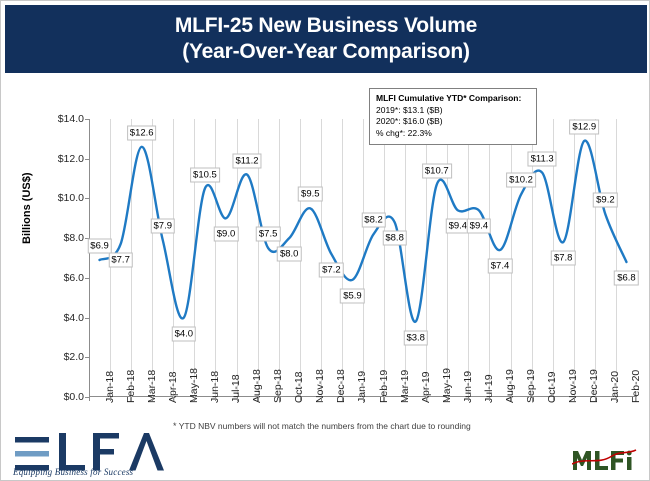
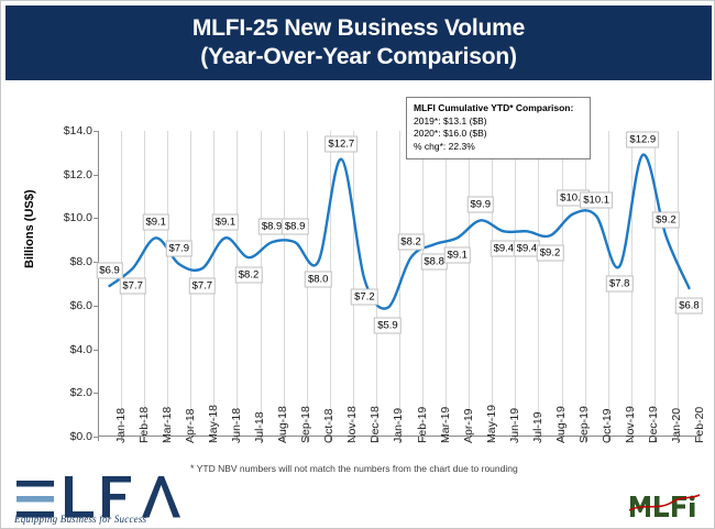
Mar-18: $12.6 -> $9.1
May-18: $4.0 -> $7.7
Jun-18: $10.5 -> $9.1
Jul-18: $9.0 -> $8.2
Aug-18: $11.2 -> $8.9
Sep-18: $7.5 -> $8.9
Nov-18: $9.5 -> $12.7
Apr-19: $3.8 -> $9.1
May-19: $10.7 -> $9.9
Aug-19: $7.4 -> $9.2
Oct-19: $11.3 -> $10.1
